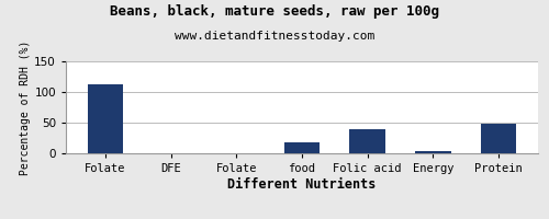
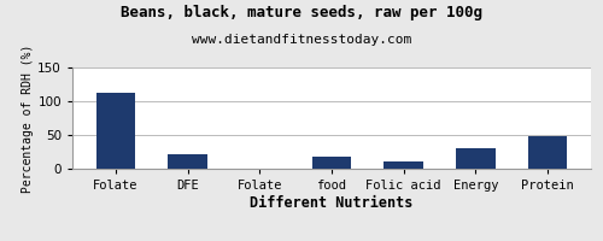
DFE: 0 -> 22
Folic acid: 39 -> 10
Energy: 3 -> 30
